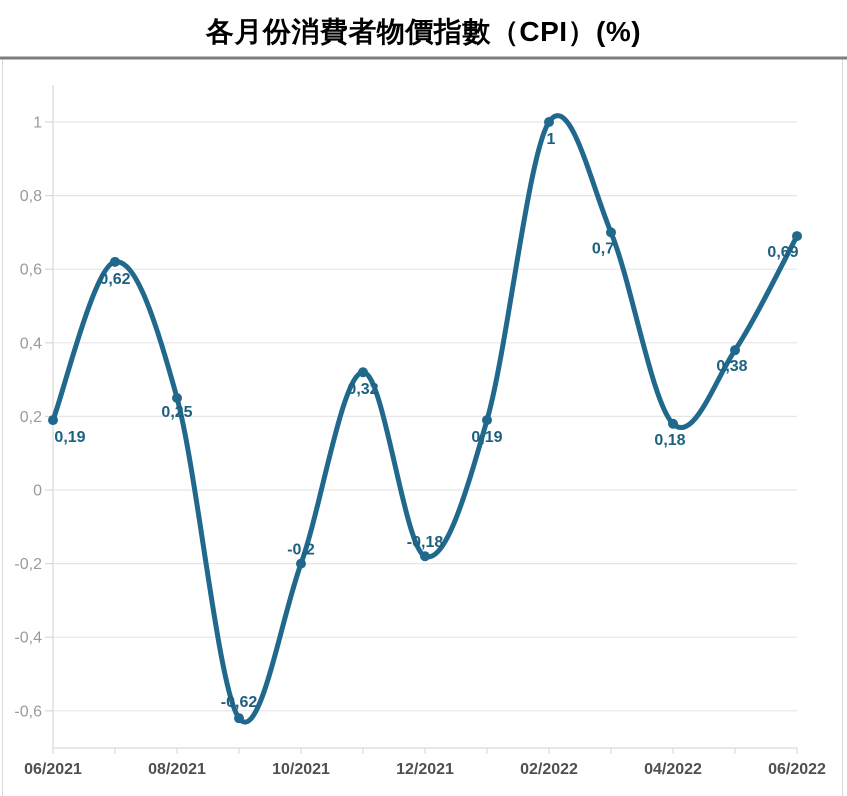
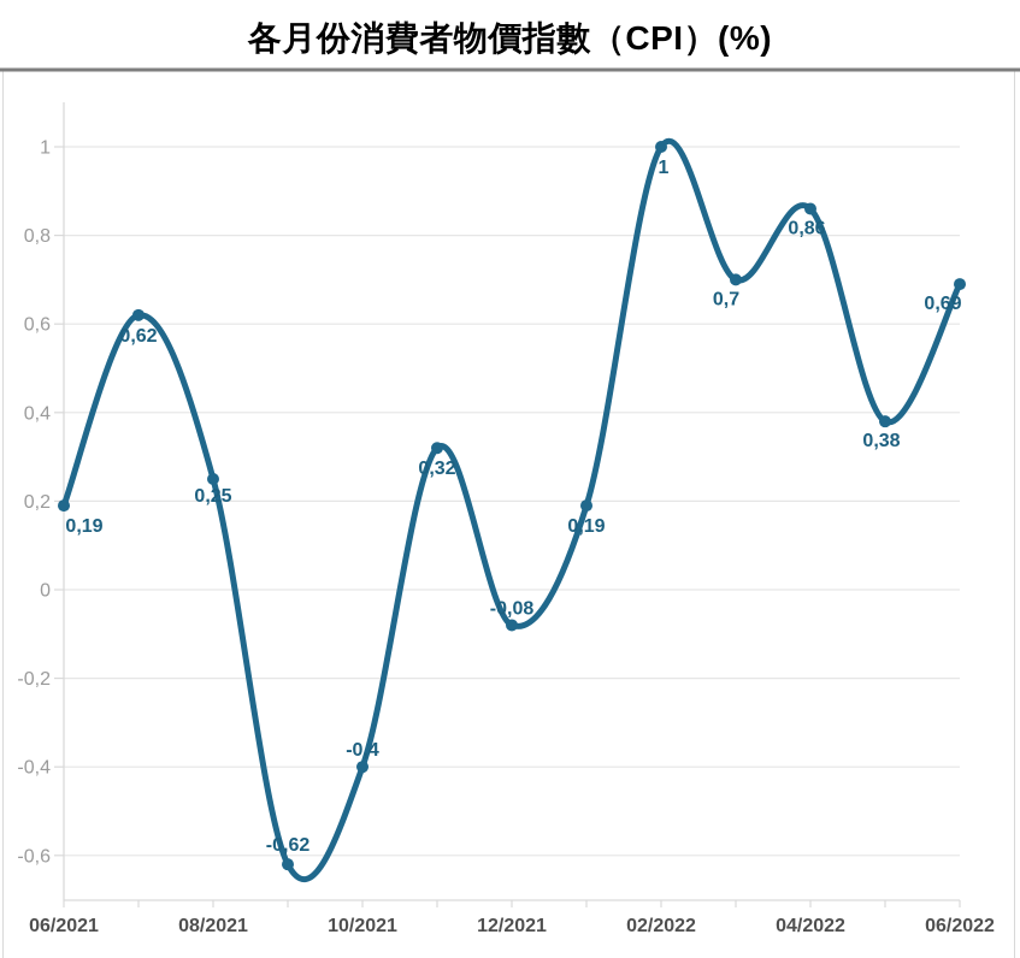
10/2021: -0,2 -> -0,4
12/2021: -0,18 -> -0,08
04/2022: 0,18 -> 0,86
